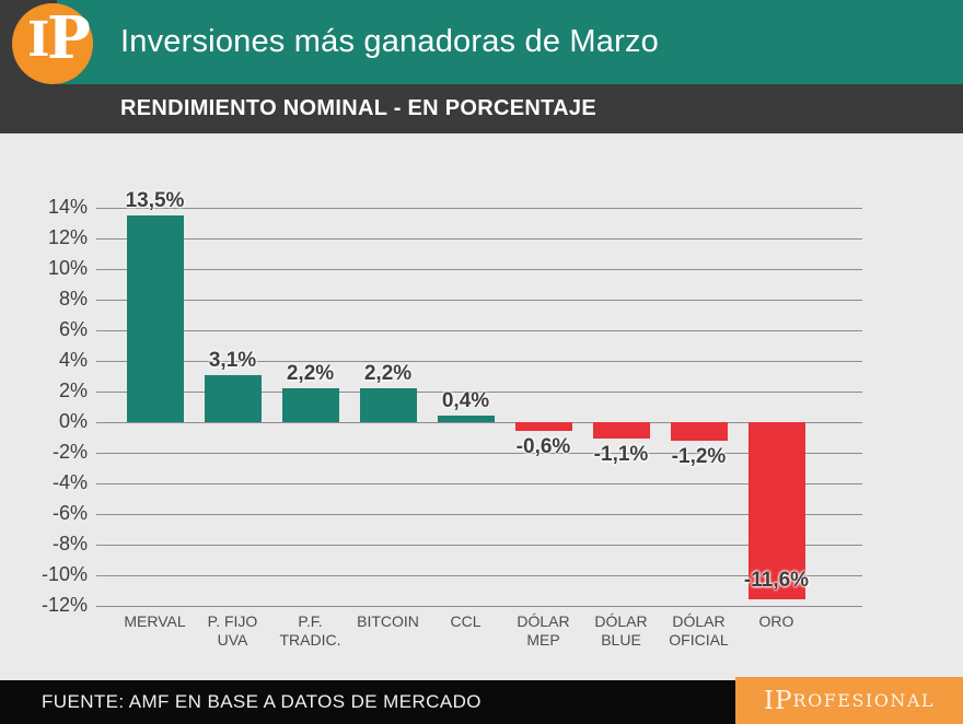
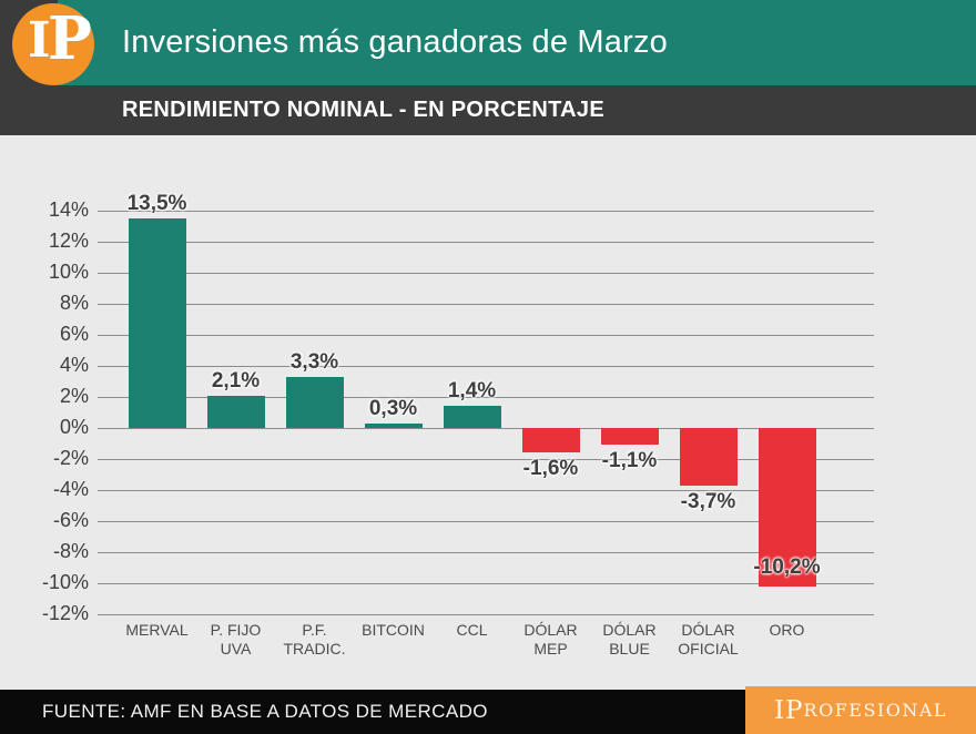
P. FIJO UVA: 3,1% -> 2,1%
P.F. TRADIC.: 2,2% -> 3,3%
BITCOIN: 2,2% -> 0,3%
CCL: 0,4% -> 1,4%
DÓLAR MEP: -0,6% -> -1,6%
DÓLAR OFICIAL: -1,2% -> -3,7%
ORO: -11,6% -> -10,2%
